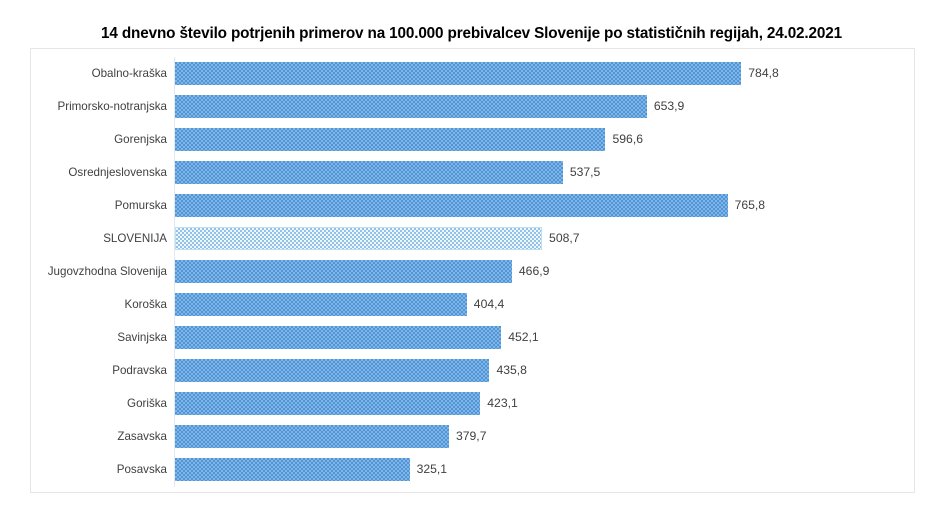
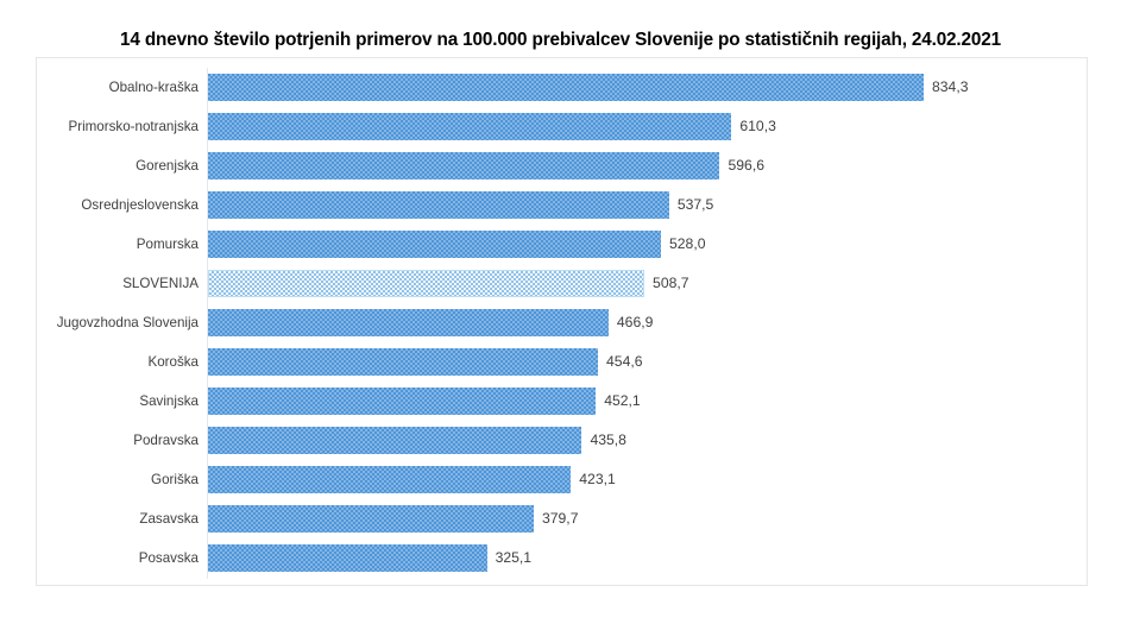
Obalno-kraška: 784,8 -> 834,3
Primorsko-notranjska: 653,9 -> 610,3
Pomurska: 765,8 -> 528,0
Koroška: 404,4 -> 454,6
